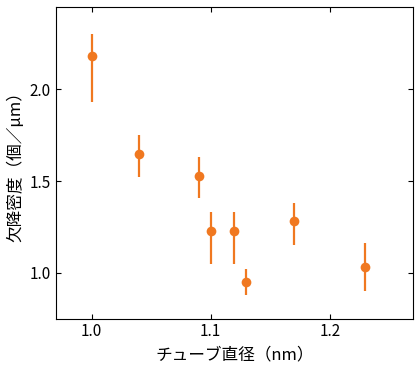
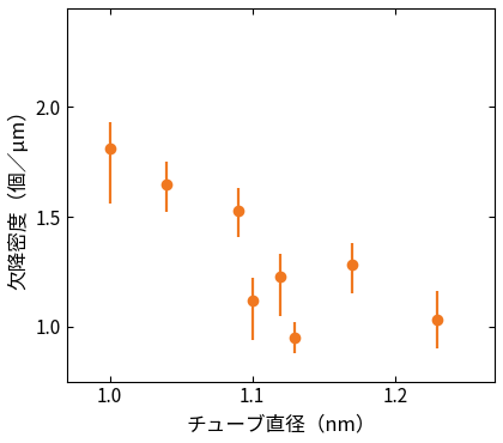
1.0: 2.18 -> 1.81
1.1: 1.23 -> 1.12
